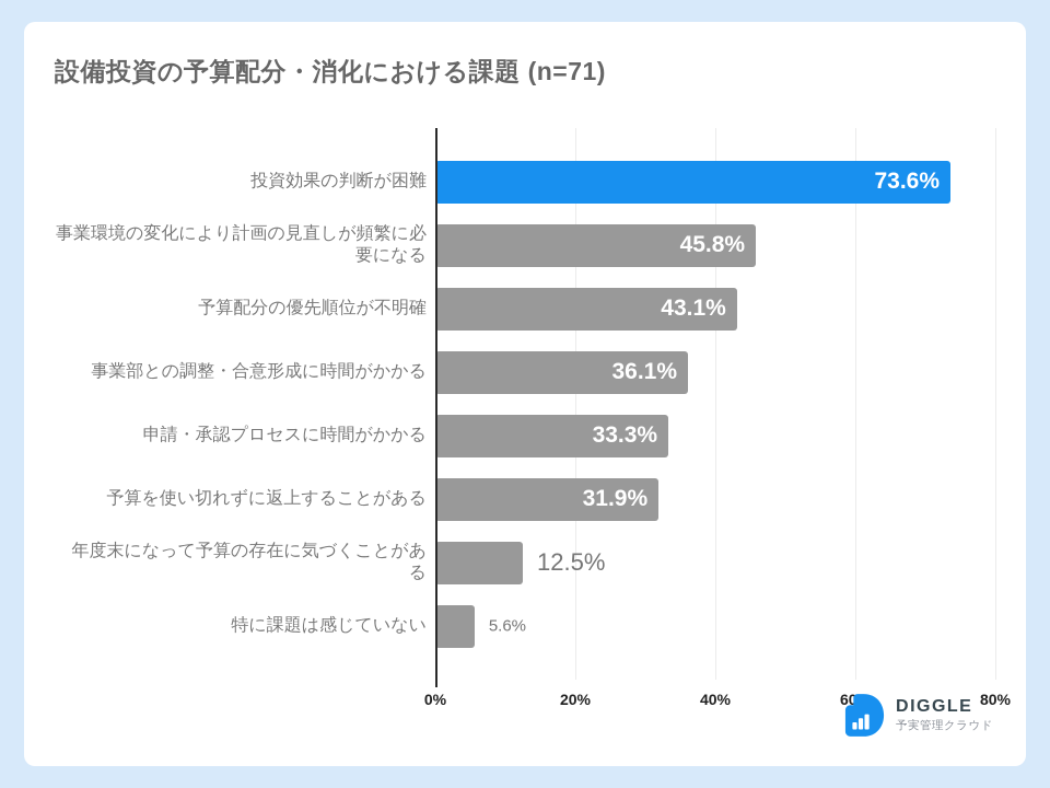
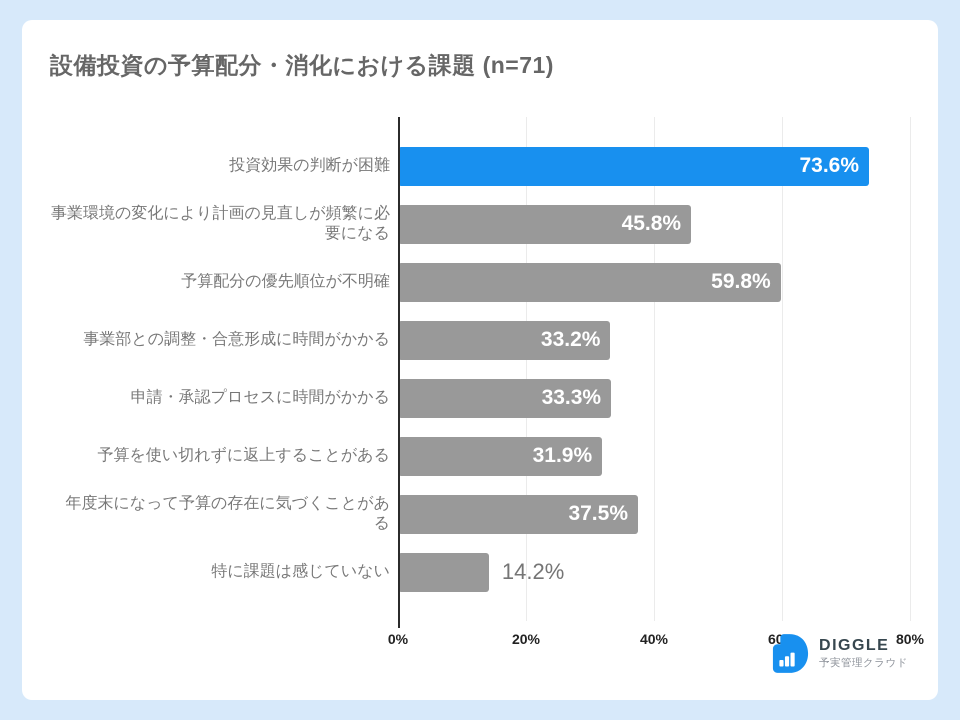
予算配分の優先順位が不明確: 43.1% -> 59.8%
事業部との調整・合意形成に時間がかかる: 36.1% -> 33.2%
年度末になって予算の存在に気づくことがある: 12.5% -> 37.5%
特に課題は感じていない: 5.6% -> 14.2%
